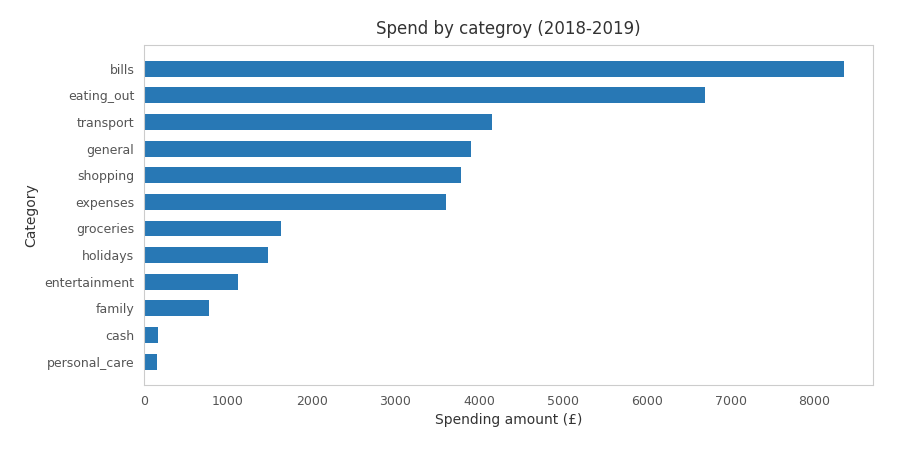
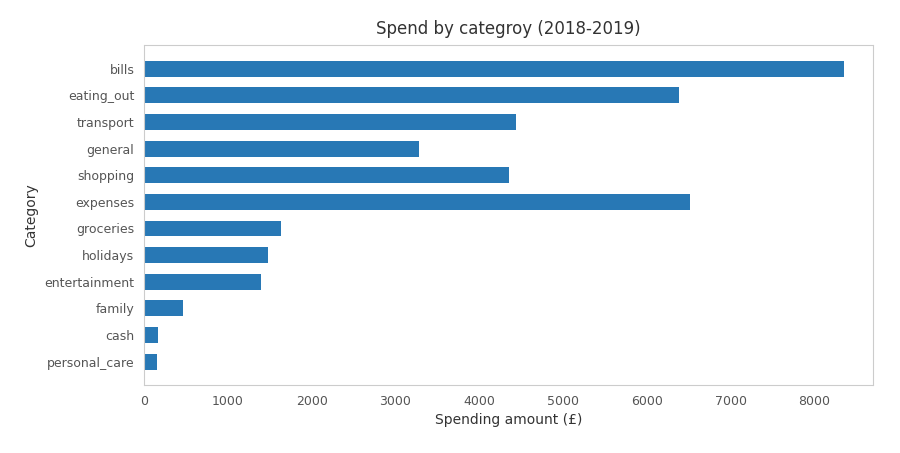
eating_out: 6700 -> 6380
transport: 4150 -> 4440
general: 3900 -> 3280
shopping: 3780 -> 4360
expenses: 3600 -> 6520
entertainment: 1120 -> 1400
family: 780 -> 460
